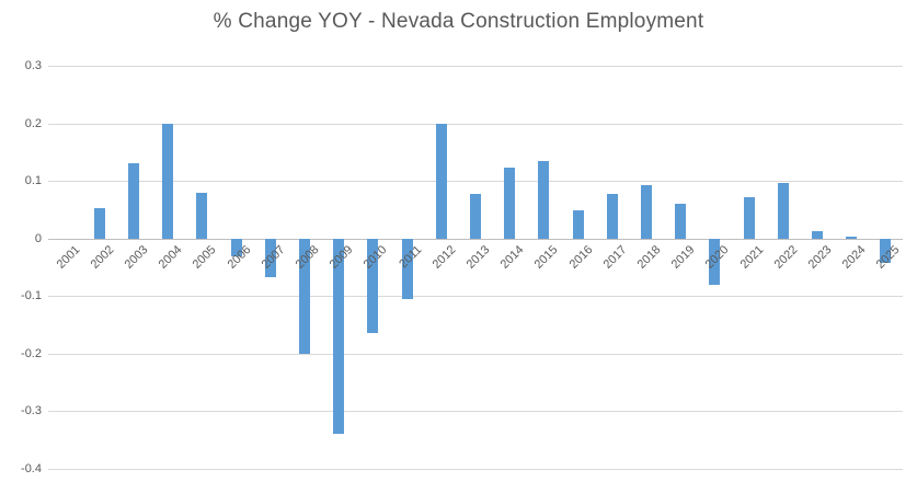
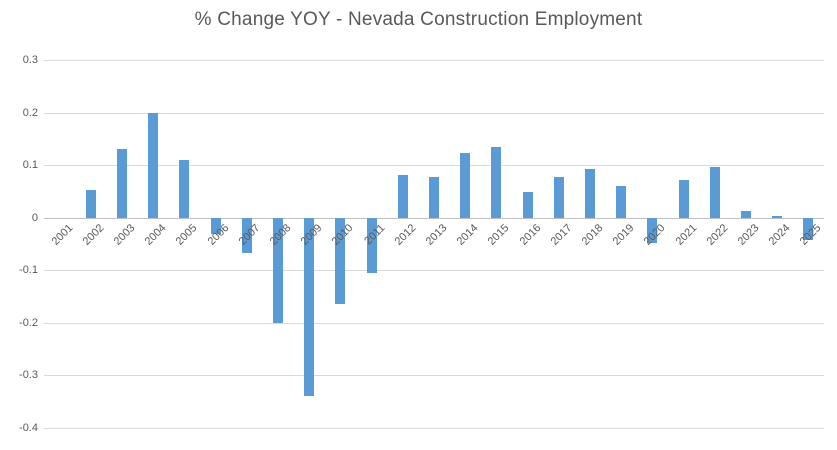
2005: 0.08 -> 0.11
2012: 0.20 -> 0.08
2020: -0.08 -> -0.05
